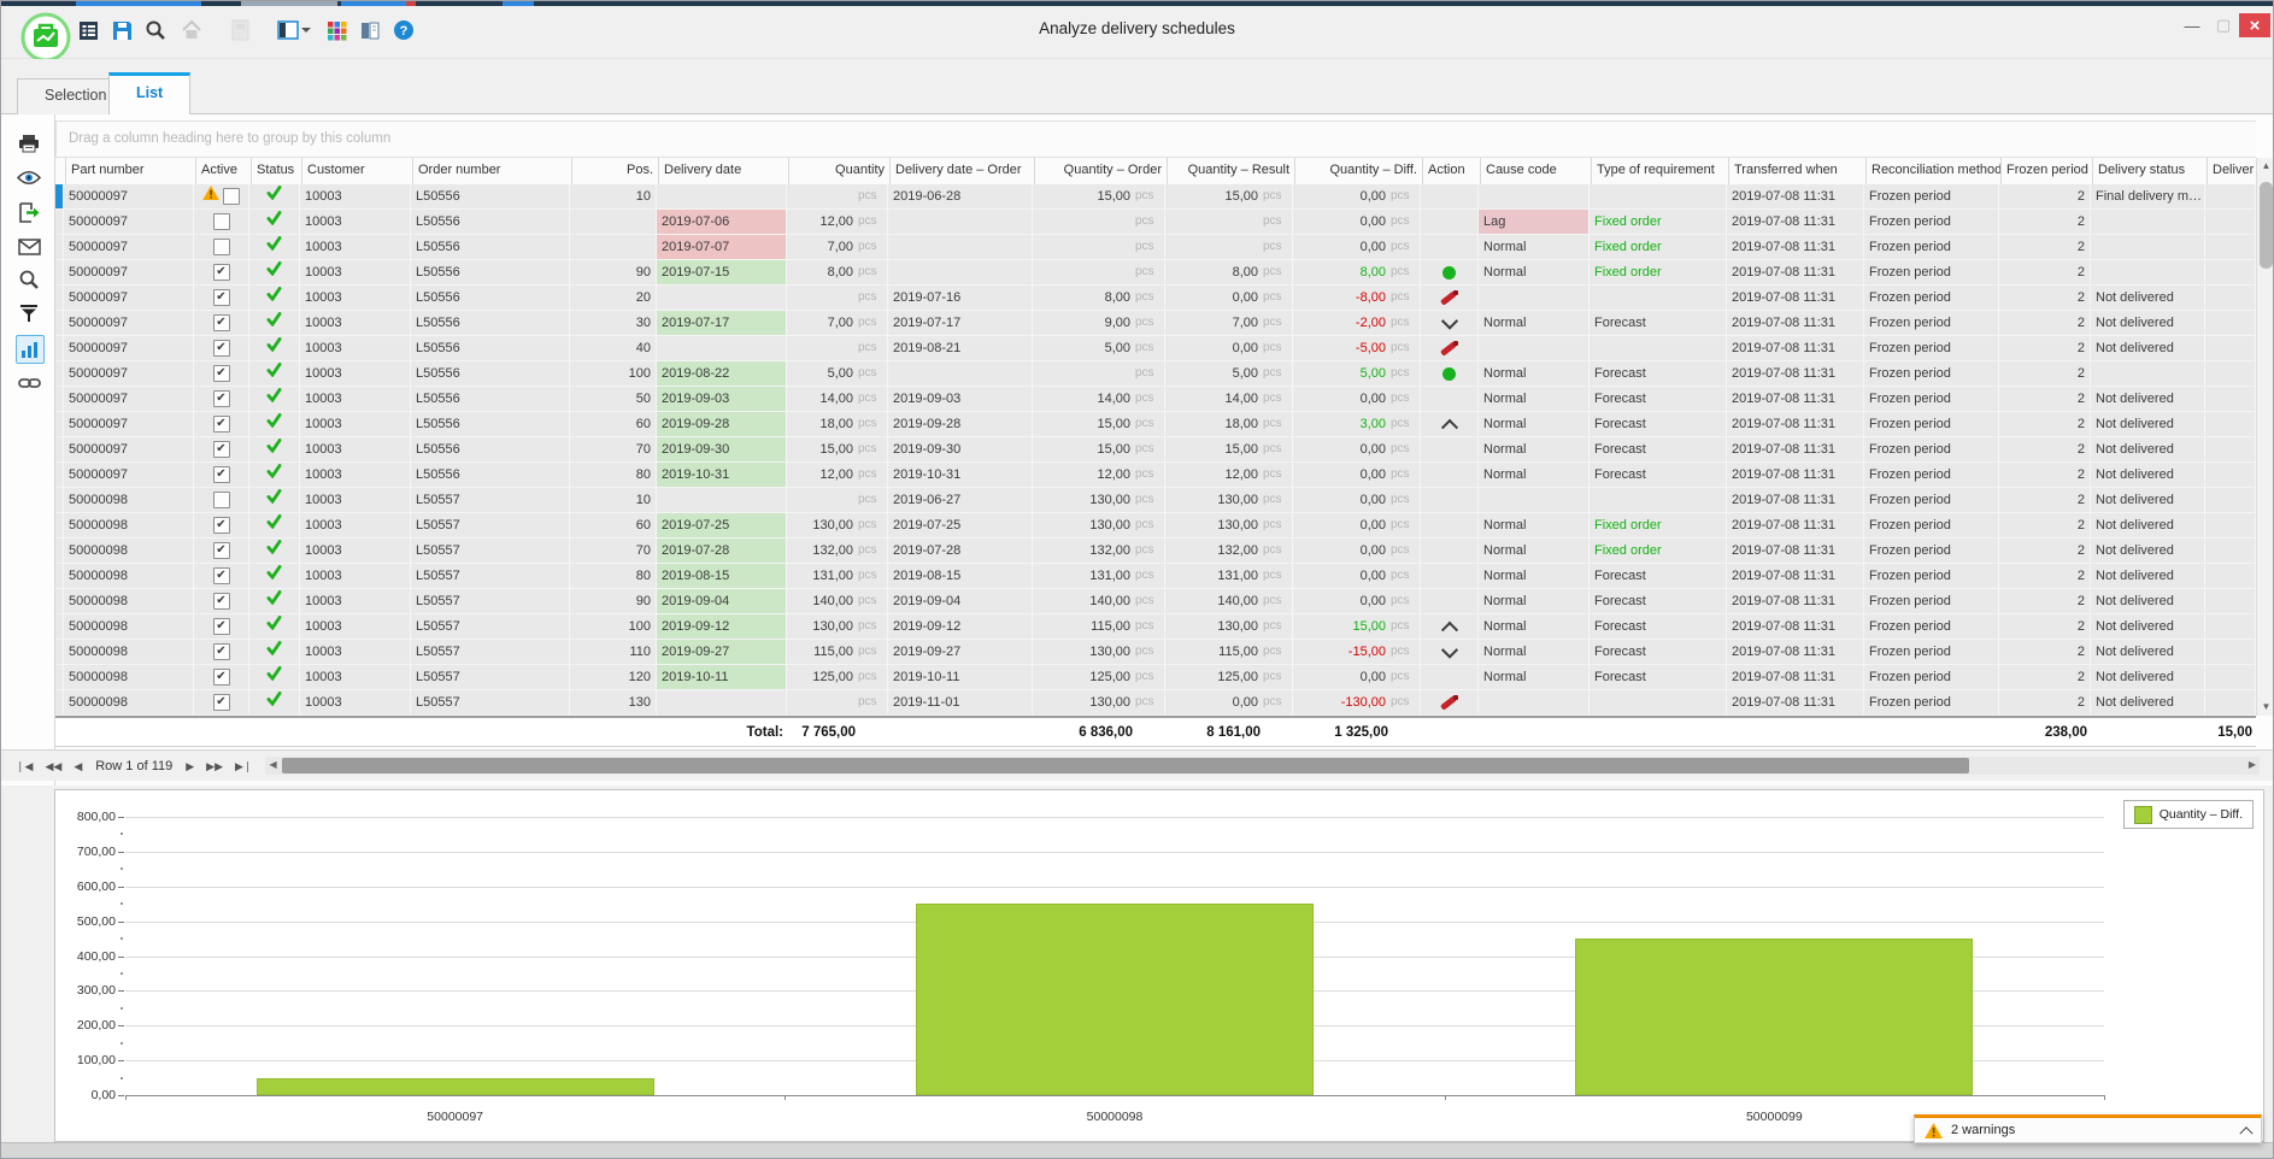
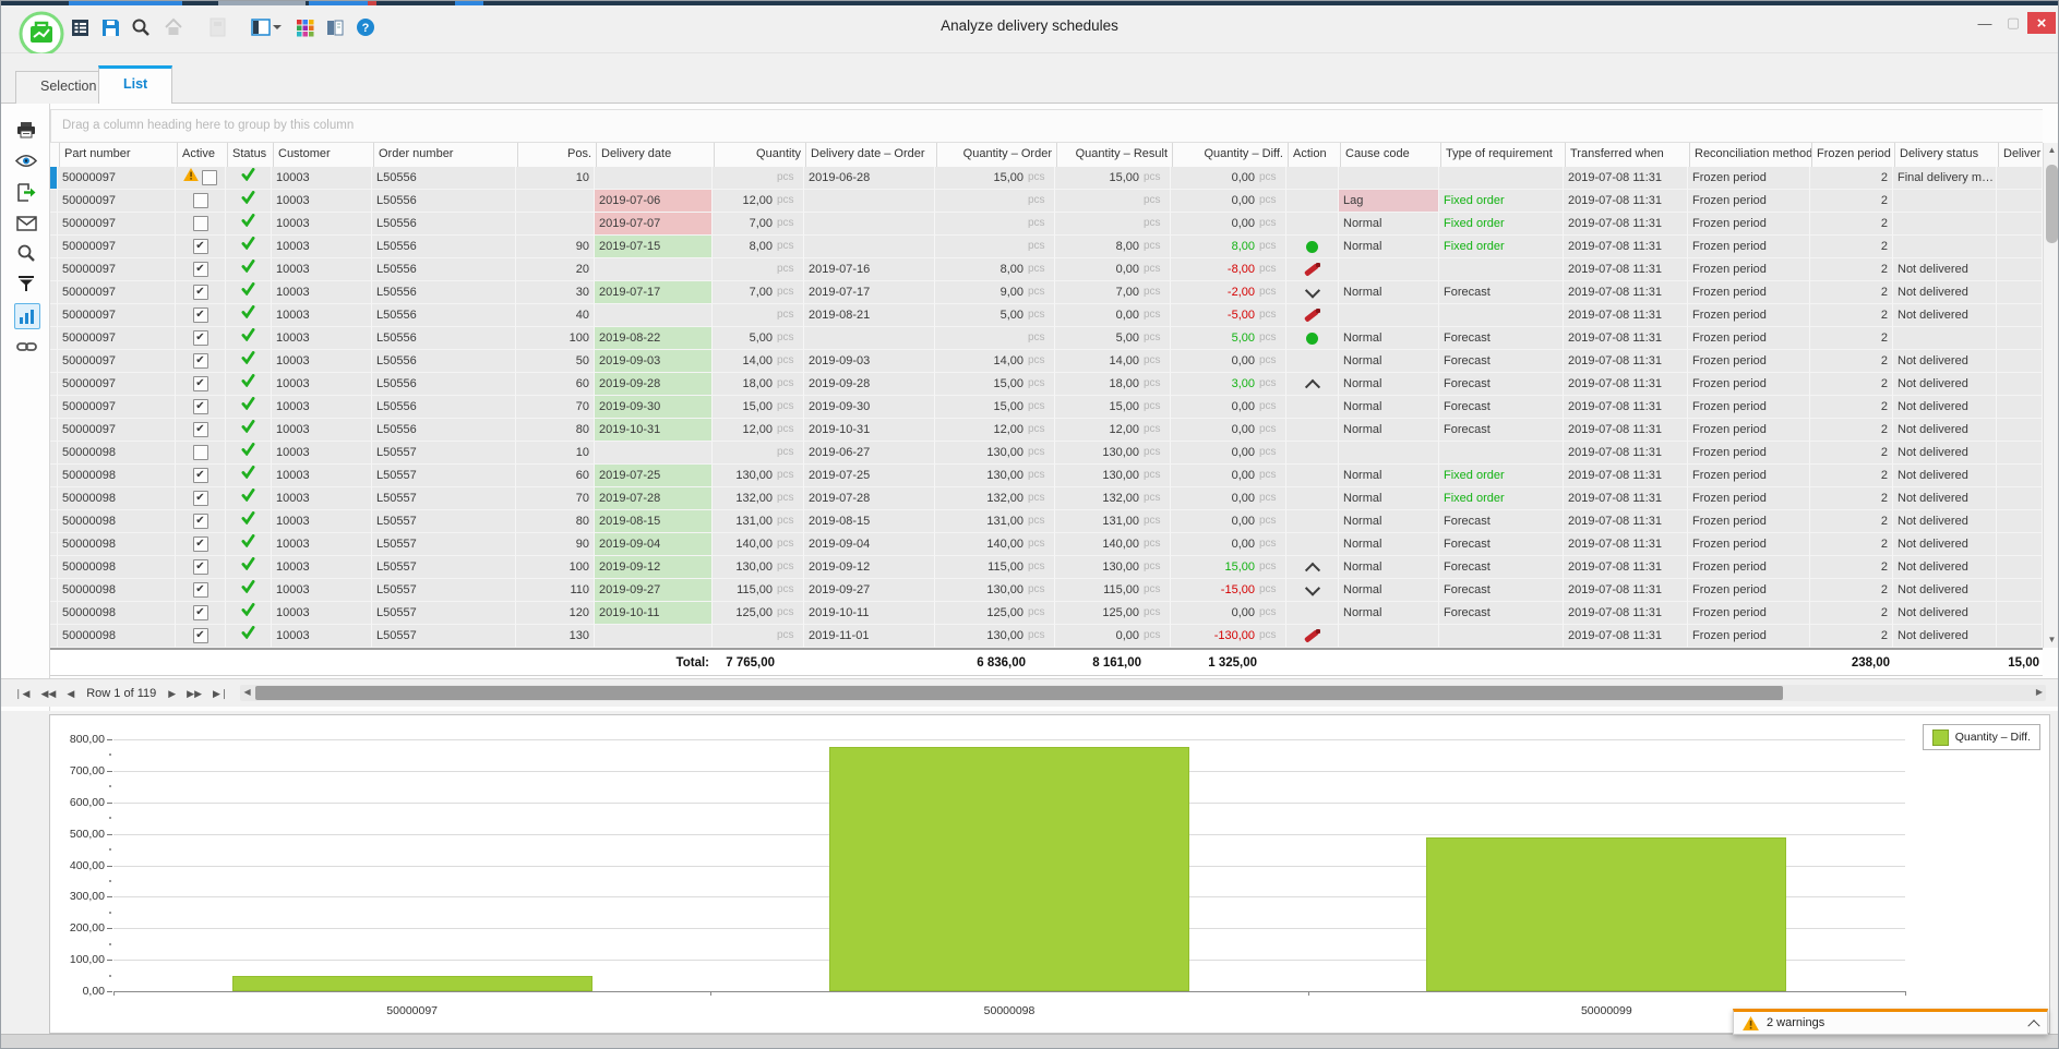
50000098: 550 -> 780
50000099: 450 -> 490
